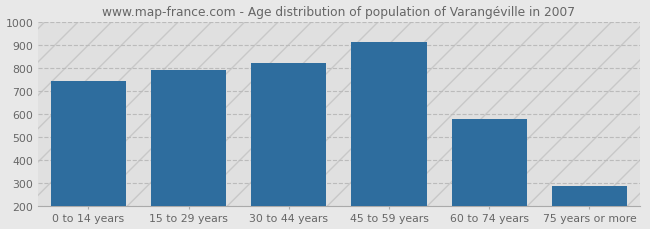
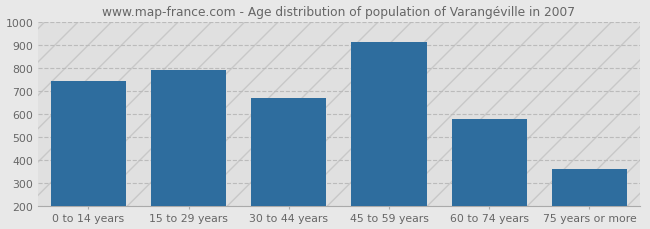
30 to 44 years: 820 -> 670
75 years or more: 285 -> 360
